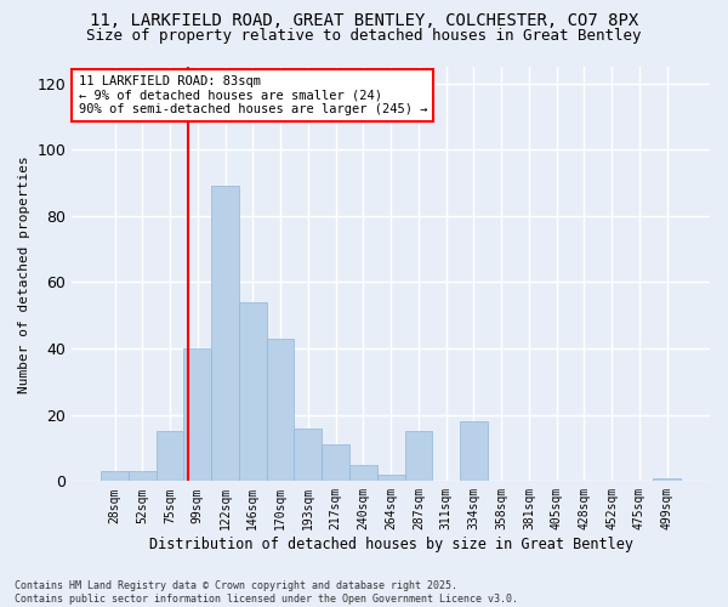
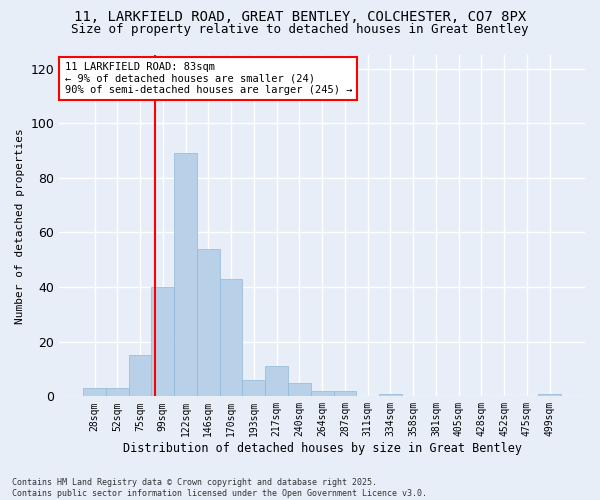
193sqm: 16 -> 6
287sqm: 15 -> 2
334sqm: 18 -> 1
